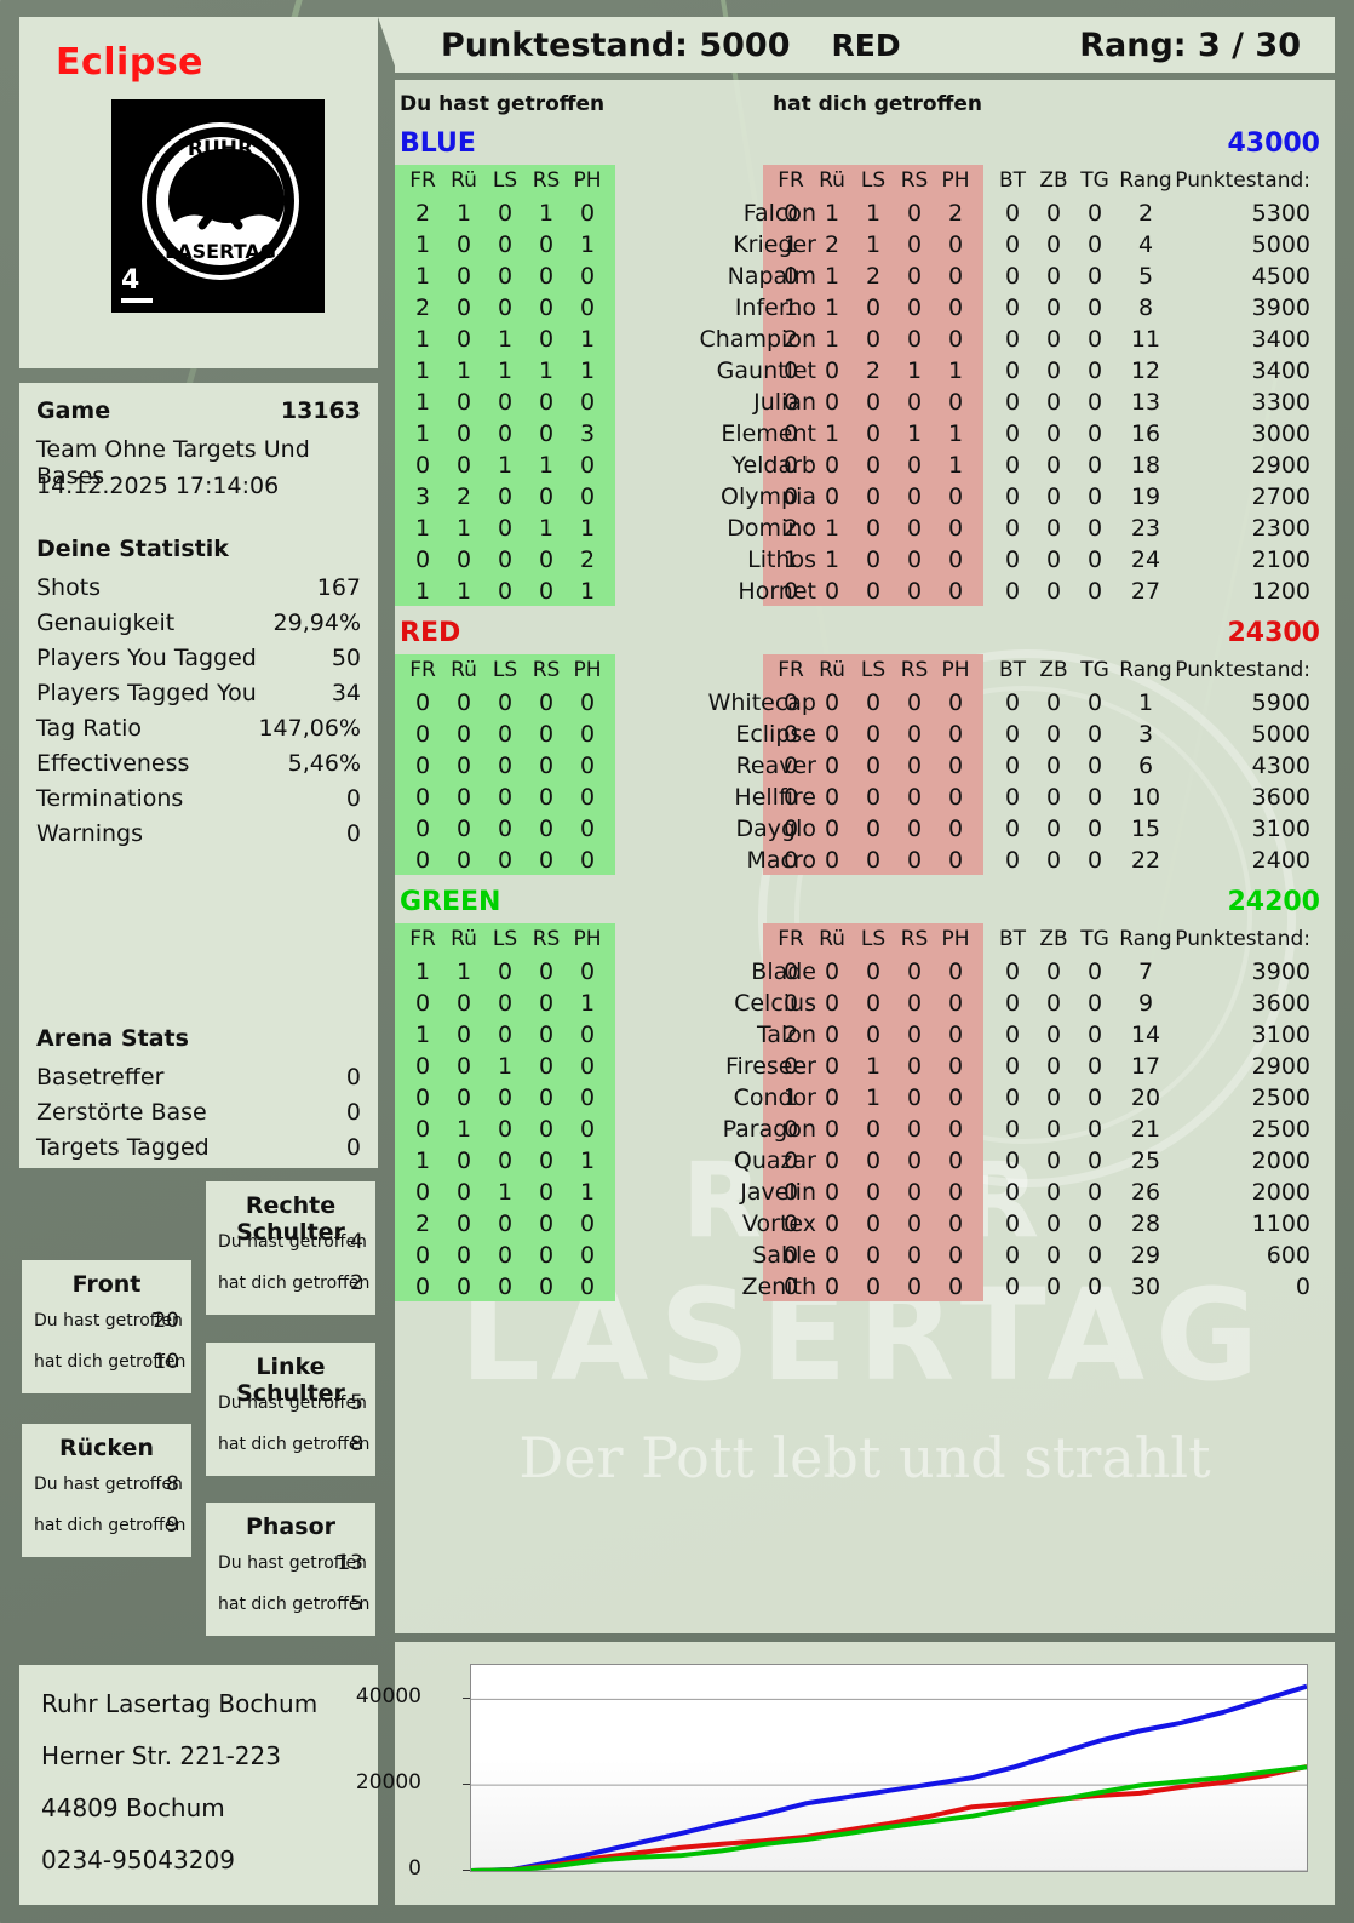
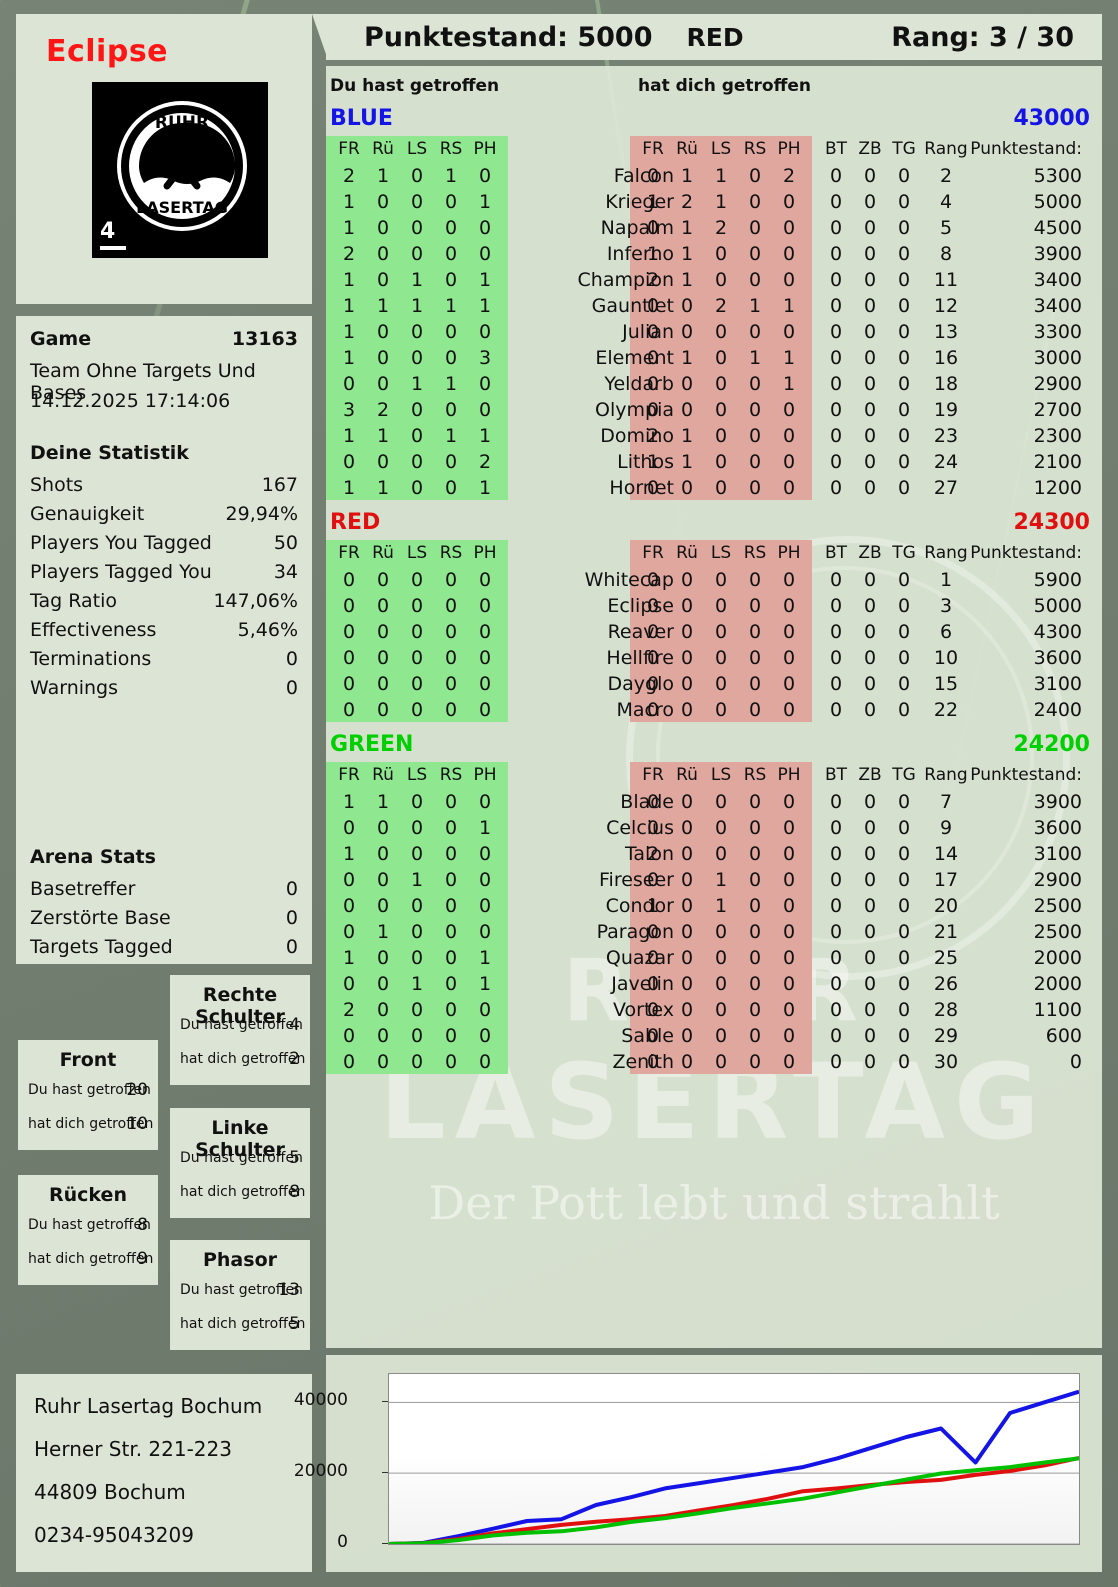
BLUE/5: 9000 -> 7000
BLUE/17: 34000 -> 23000
